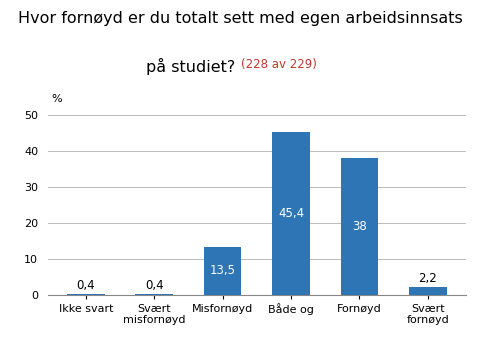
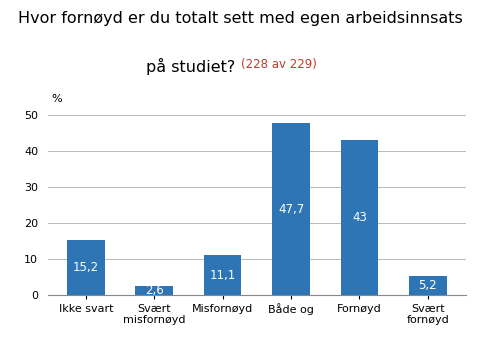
Ikke svart: 0,4 -> 15,2
Svært misfornøyd: 0,4 -> 2,6
Misfornøyd: 13,5 -> 11,1
Både og: 45,4 -> 47,7
Fornøyd: 38 -> 43
Svært fornøyd: 2,2 -> 5,2
